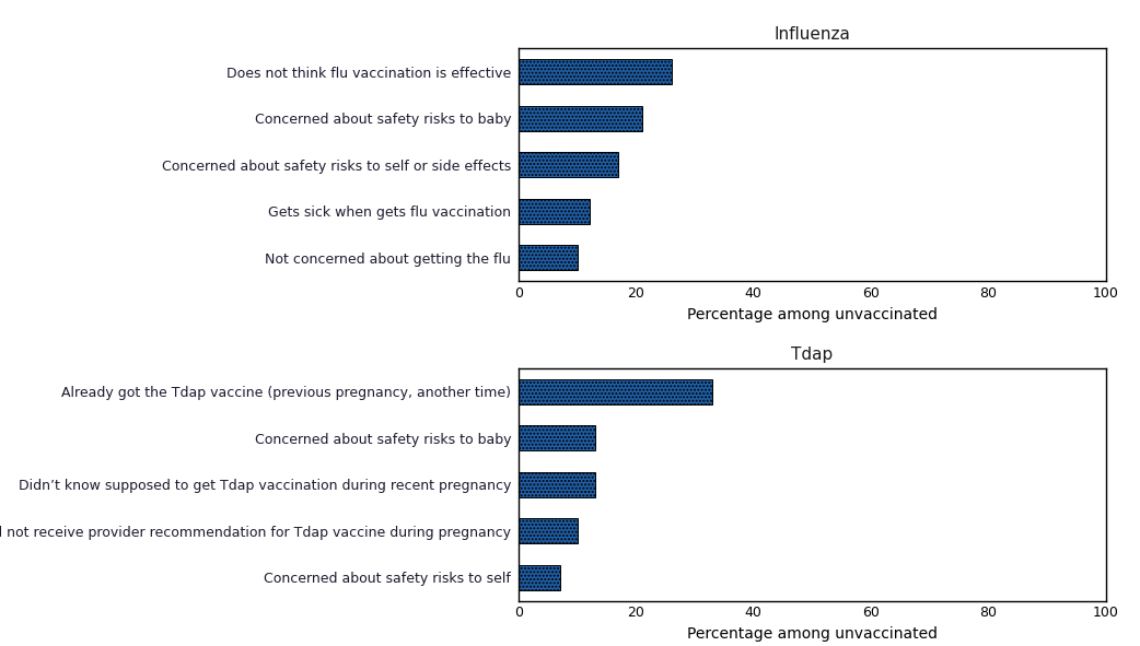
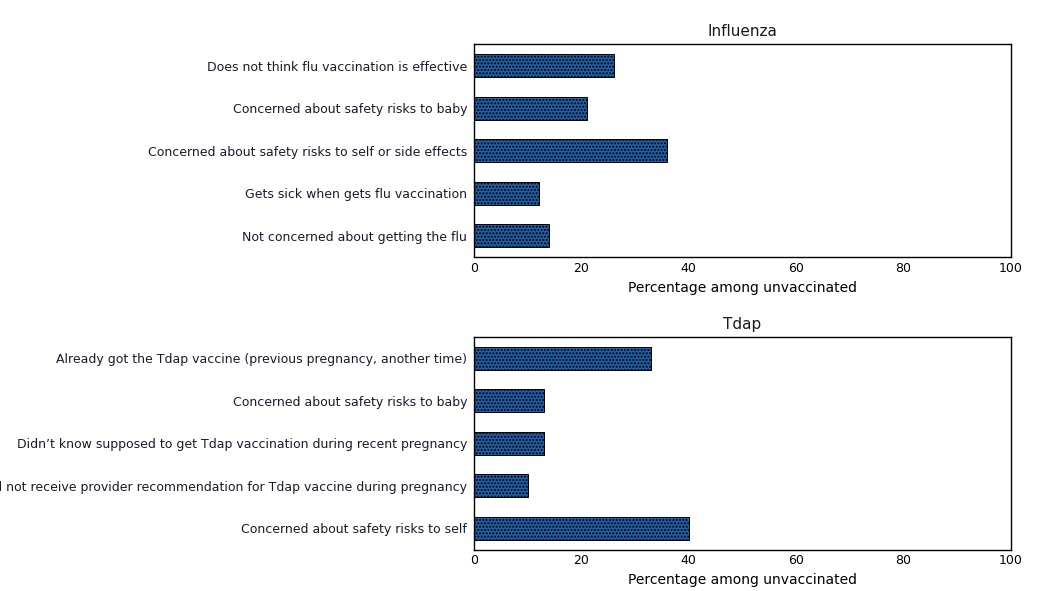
Influenza/Concerned about safety risks to self or side effects: 17 -> 36
Influenza/Not concerned about getting the flu: 10 -> 14
Tdap/Concerned about safety risks to self: 7 -> 40
